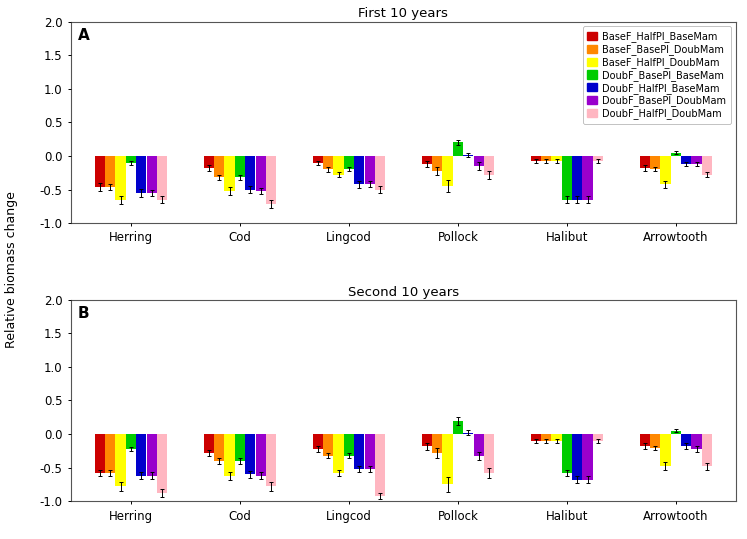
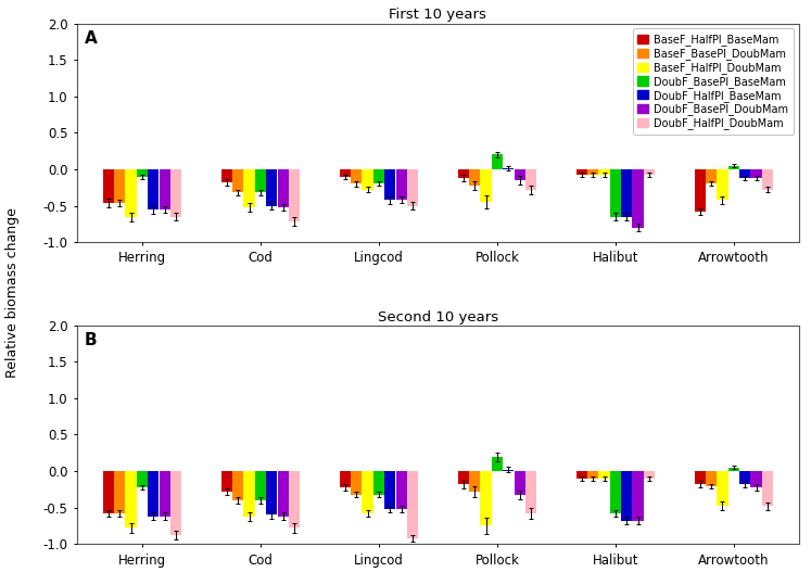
First 10 years/DoubF_BasePl_DoubMam/Halibut: -0.65 -> -0.80
First 10 years/BaseF_HalfPl_BaseMam/Arrowtooth: -0.18 -> -0.58
